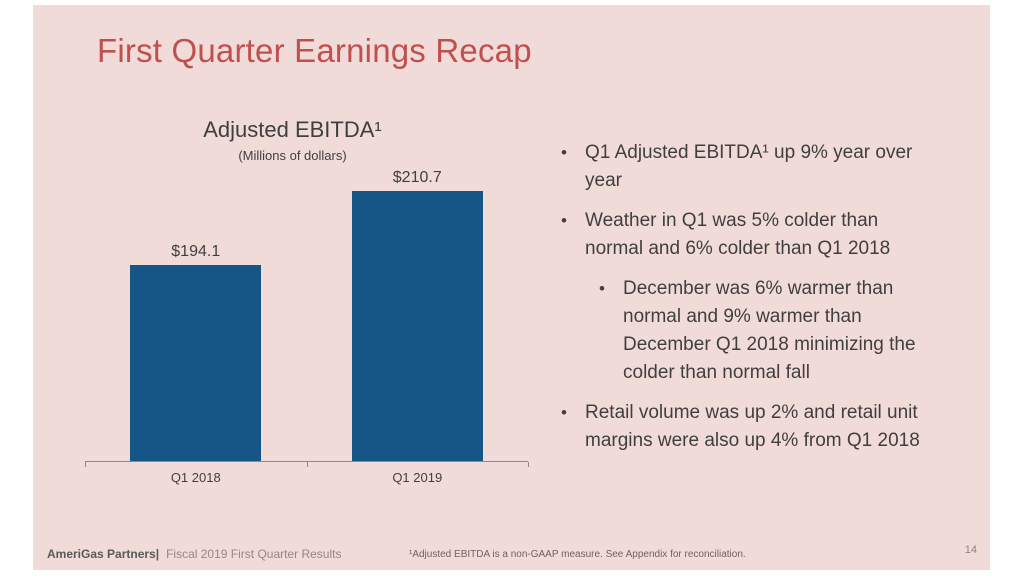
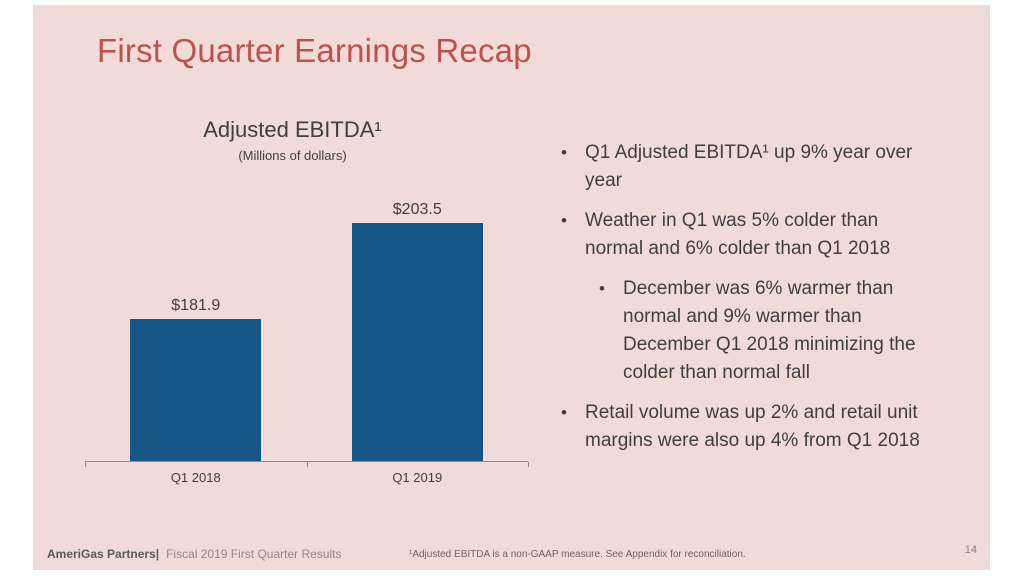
Q1 2018: $194.1 -> $181.9
Q1 2019: $210.7 -> $203.5
